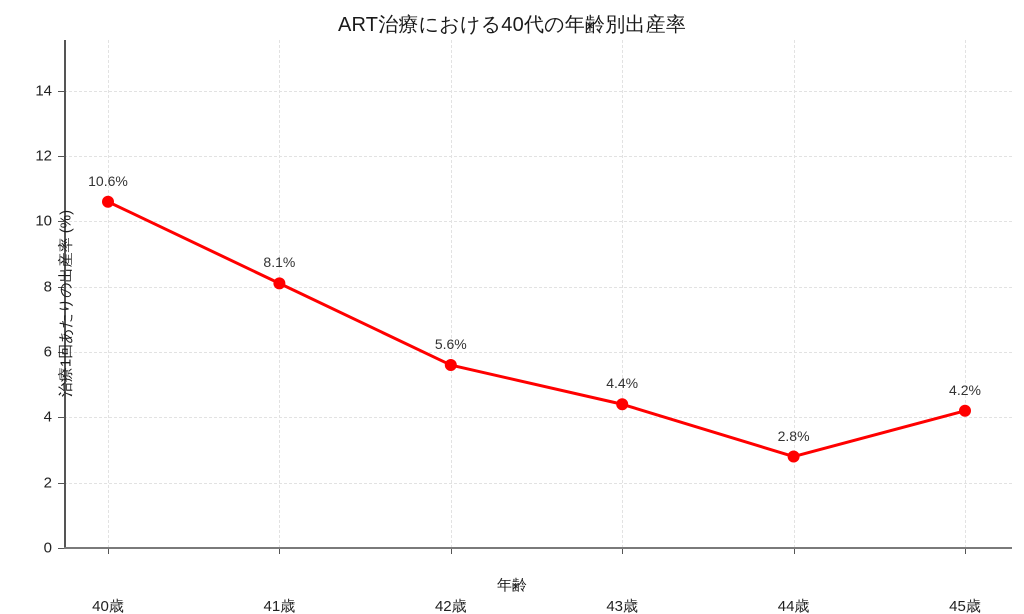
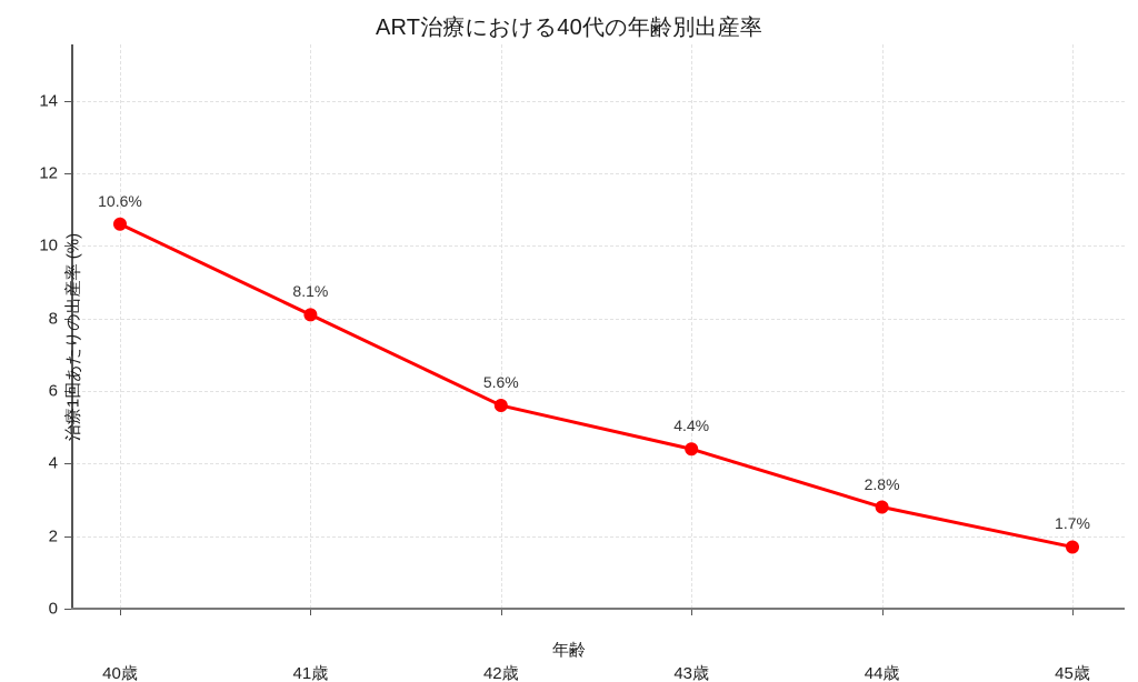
45歳: 4.2% -> 1.7%
